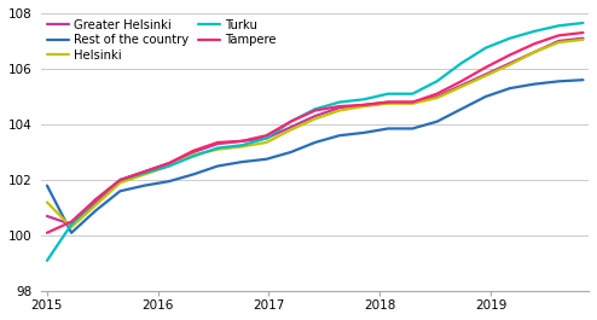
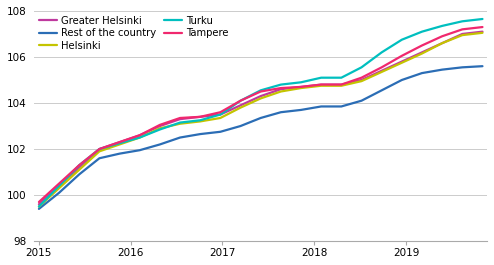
Greater Helsinki/2015: 100.7 -> 99.6
Helsinki/2015: 101.20 -> 99.50
Tampere/2015: 100.10 -> 99.70
Rest of the country/2015: 101.80 -> 99.40
Turku/2015: 99.10 -> 99.50
